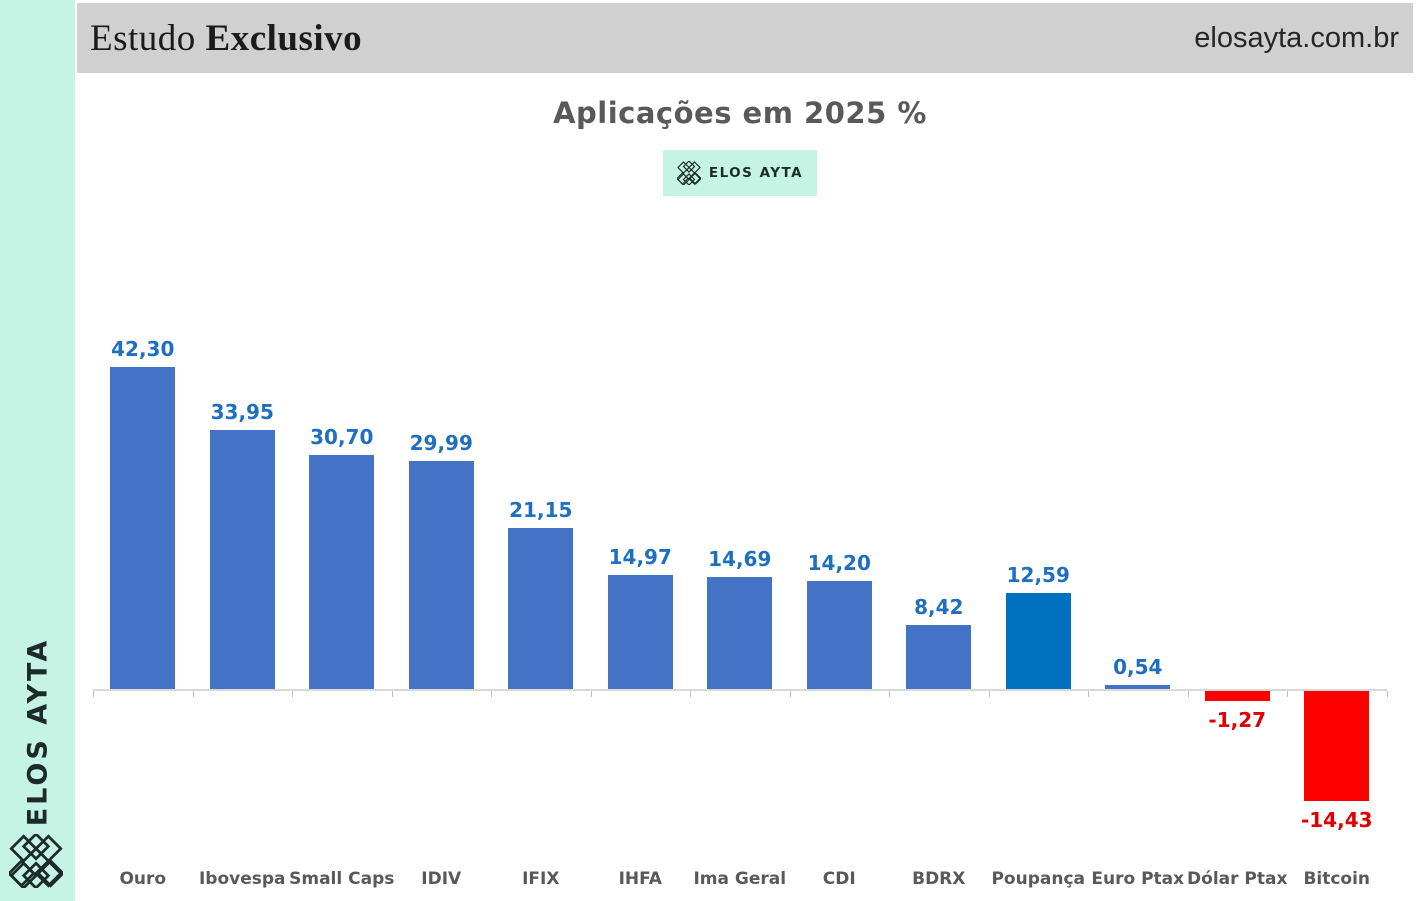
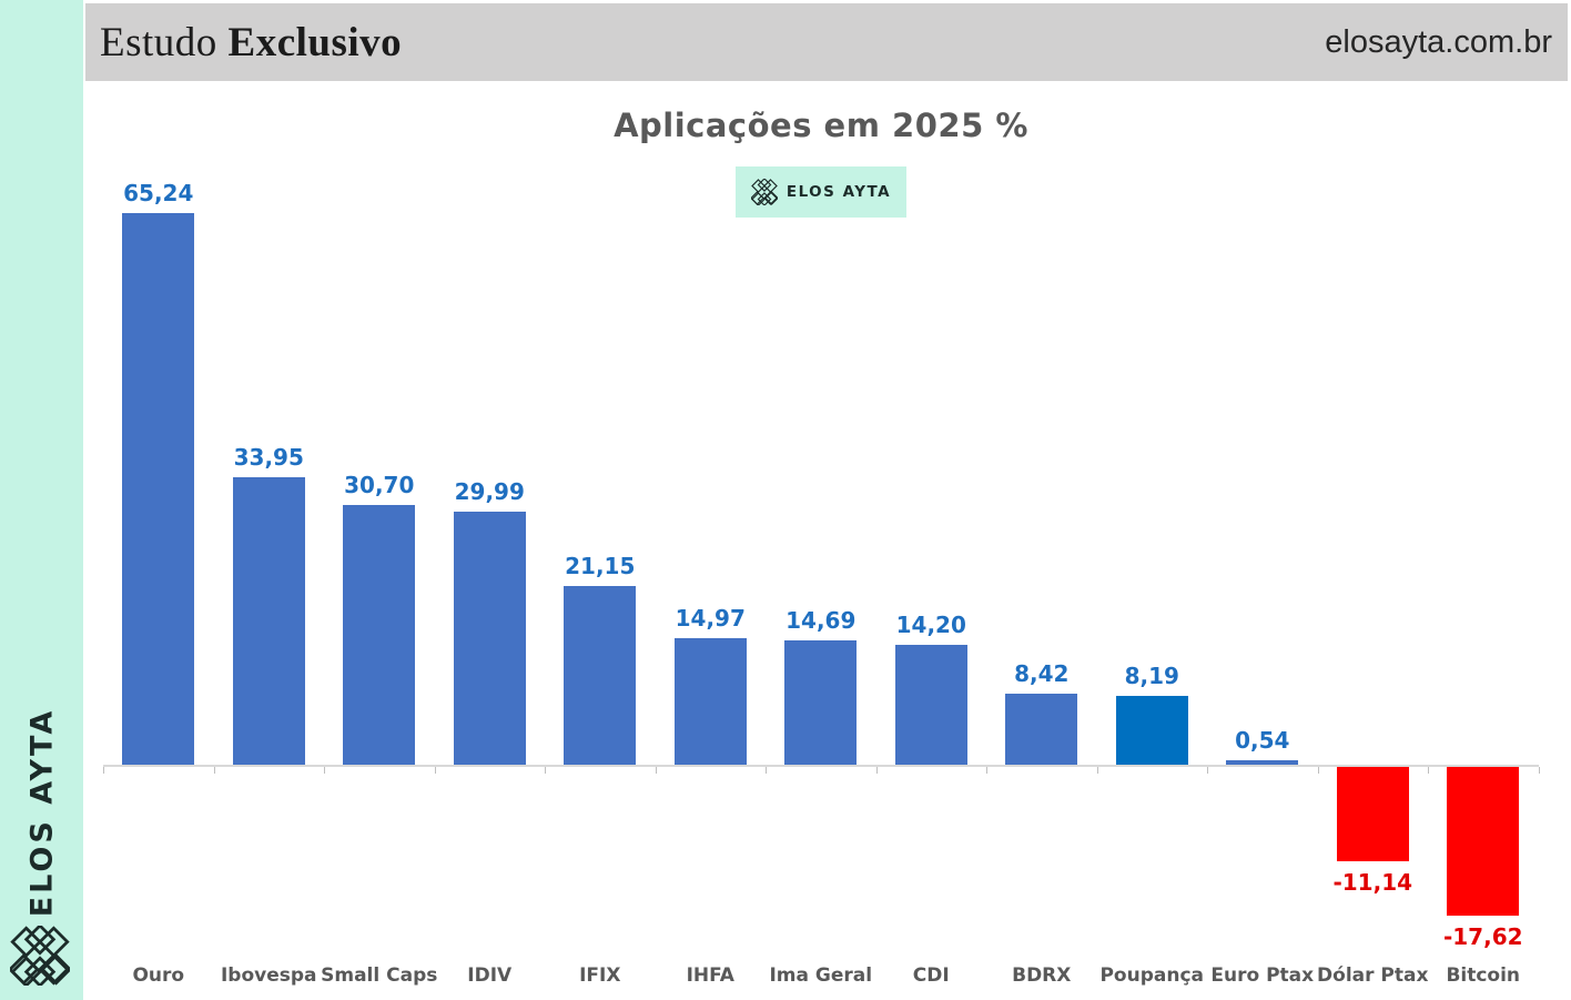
Ouro: 42,30 -> 65,24
Poupança: 12,59 -> 8,19
Dólar Ptax: -1,27 -> -11,14
Bitcoin: -14,43 -> -17,62
